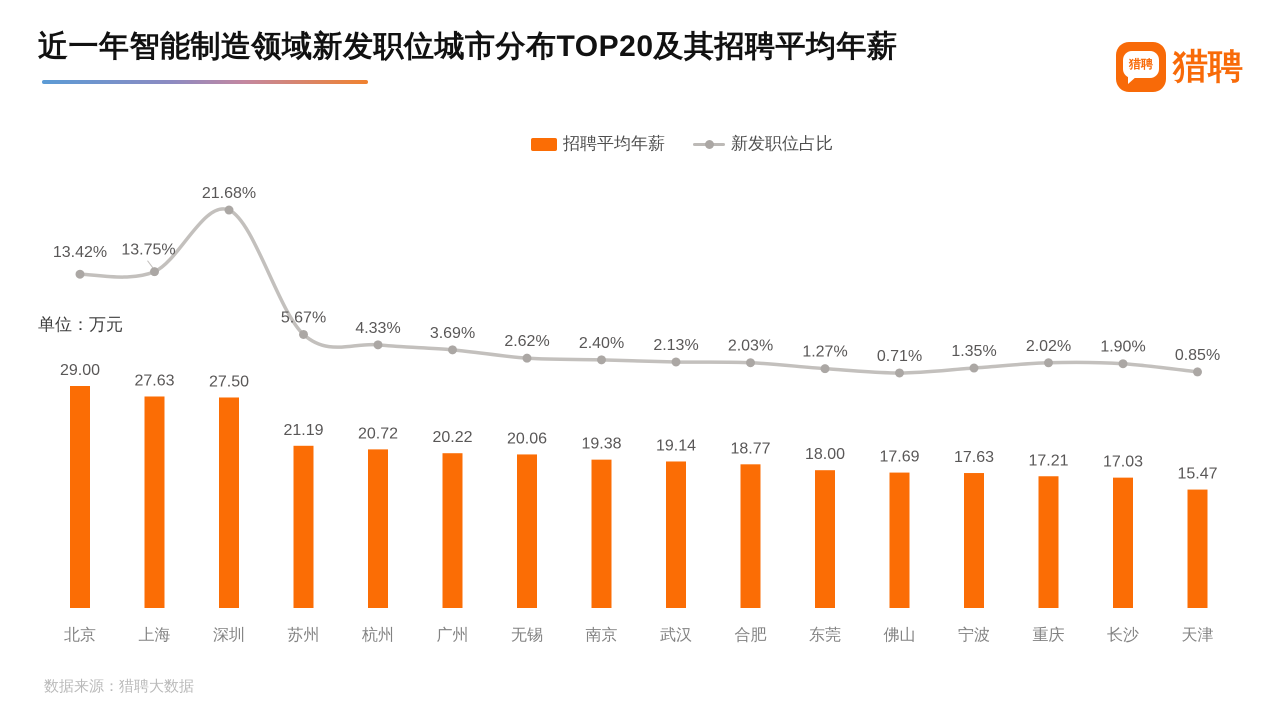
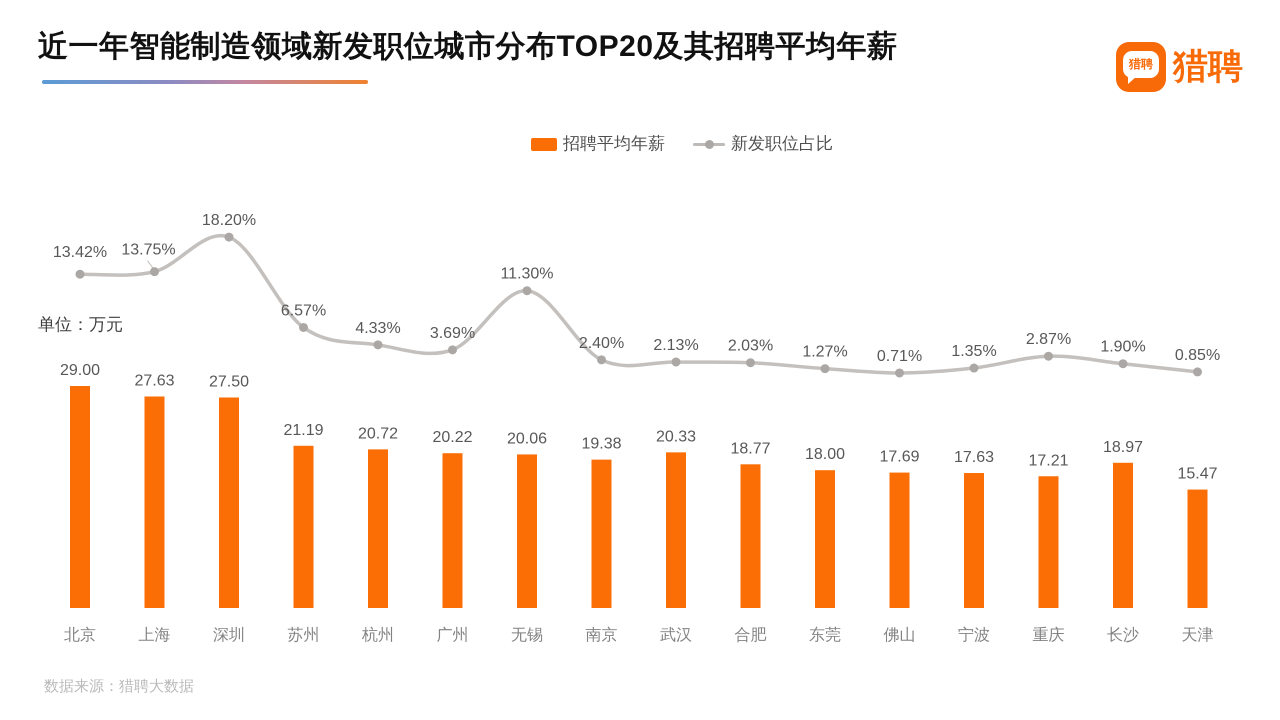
新发职位占比/深圳: 21.68% -> 18.20%
新发职位占比/苏州: 5.67% -> 6.57%
新发职位占比/无锡: 2.62% -> 11.30%
招聘平均年薪/武汉: 19.14 -> 20.33
新发职位占比/重庆: 2.02% -> 2.87%
招聘平均年薪/长沙: 17.03 -> 18.97
